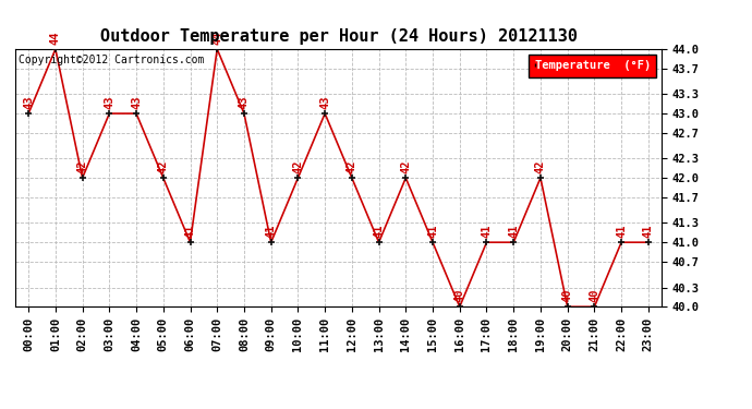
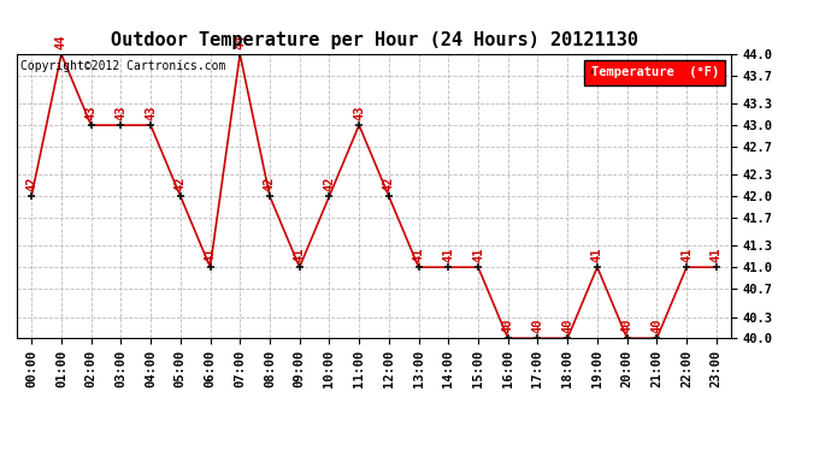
00:00: 43 -> 42
02:00: 42 -> 43
08:00: 43 -> 42
14:00: 42 -> 41
17:00: 41 -> 40
18:00: 41 -> 40
19:00: 42 -> 41
